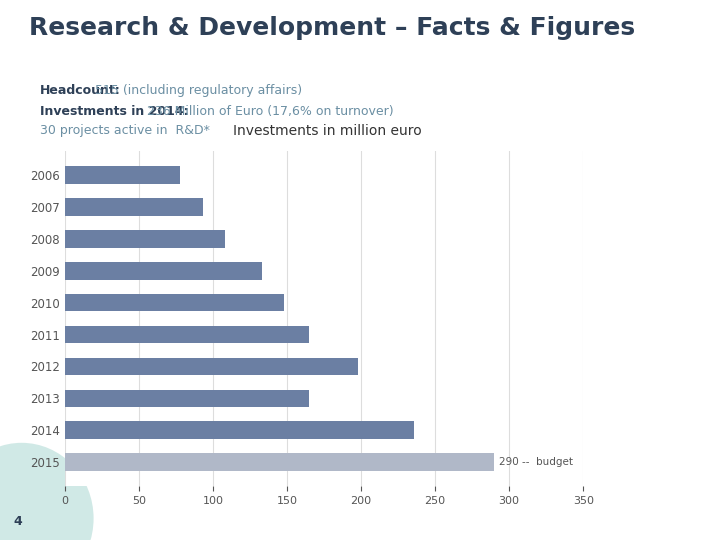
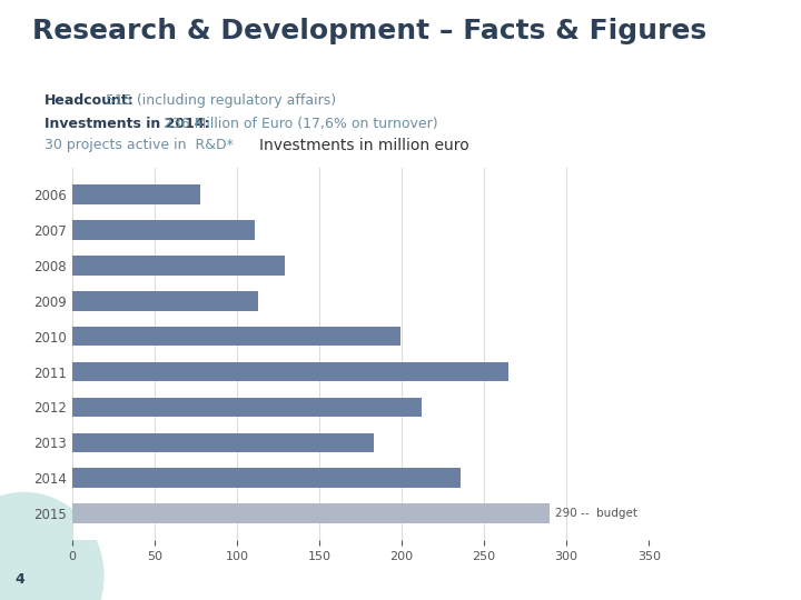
2007: 93 -> 111
2008: 108 -> 129
2009: 133 -> 113
2010: 148 -> 199
2011: 165 -> 265
2012: 198 -> 212
2013: 165 -> 183
